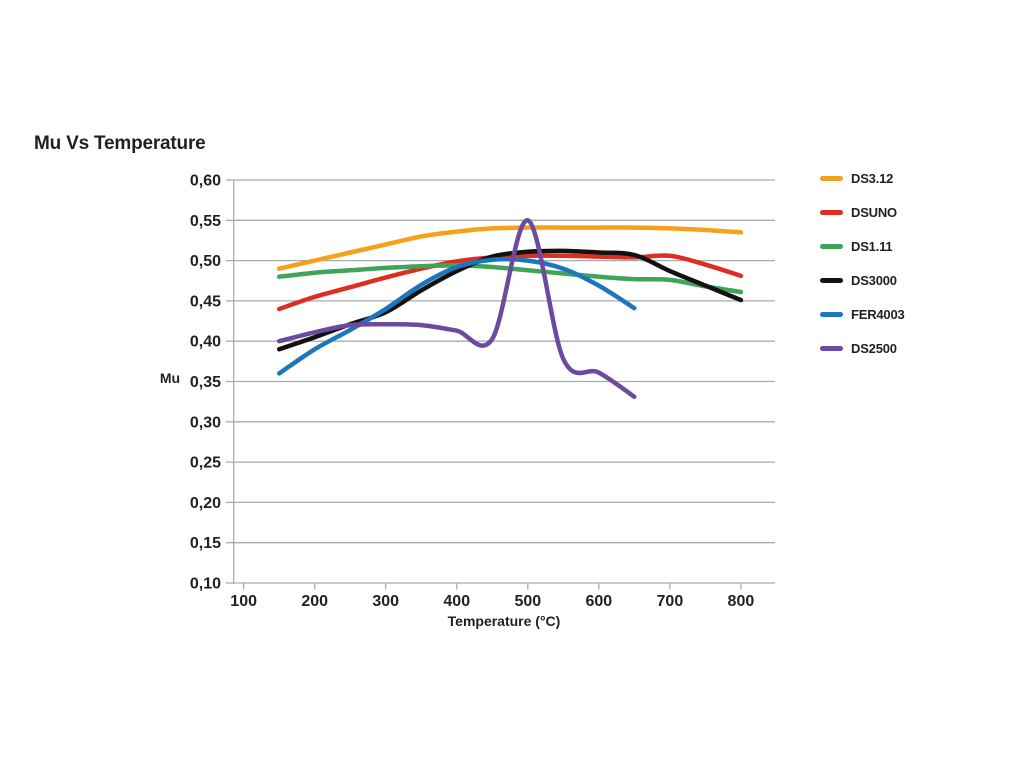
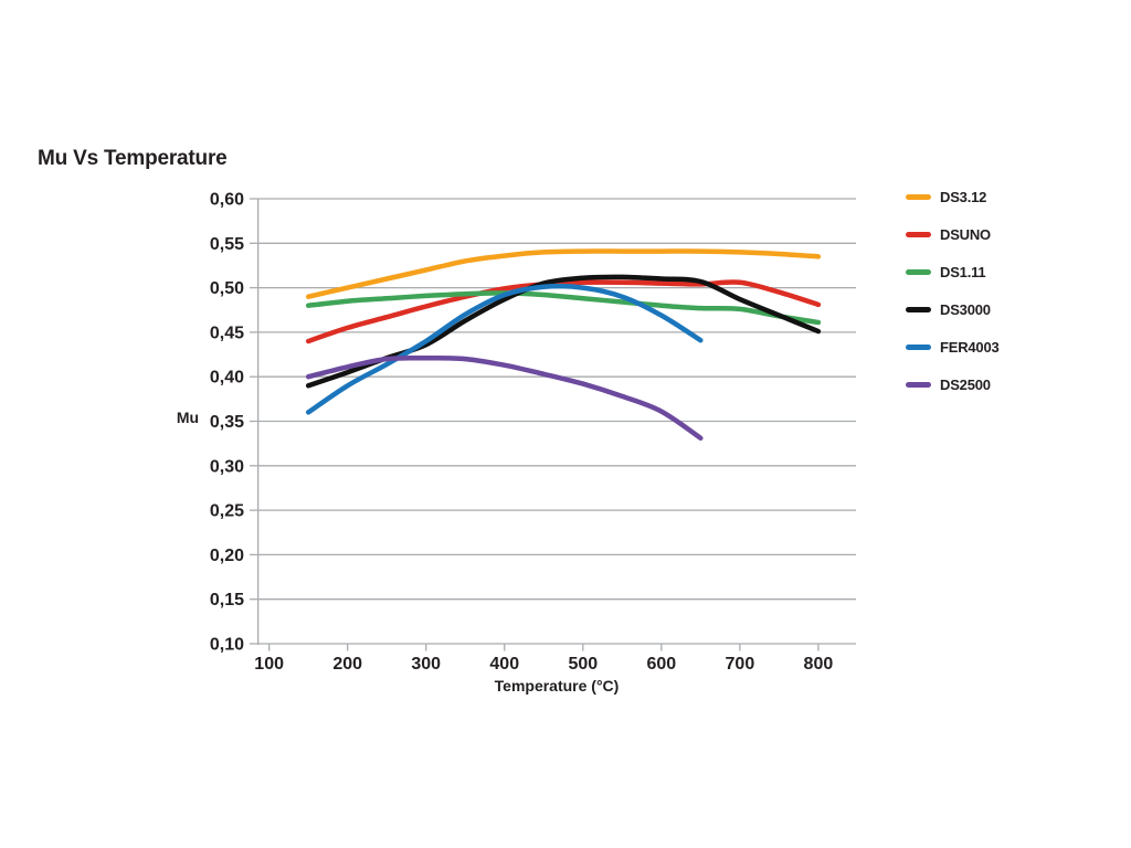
DS2500/500: 0,55 -> 0,39
